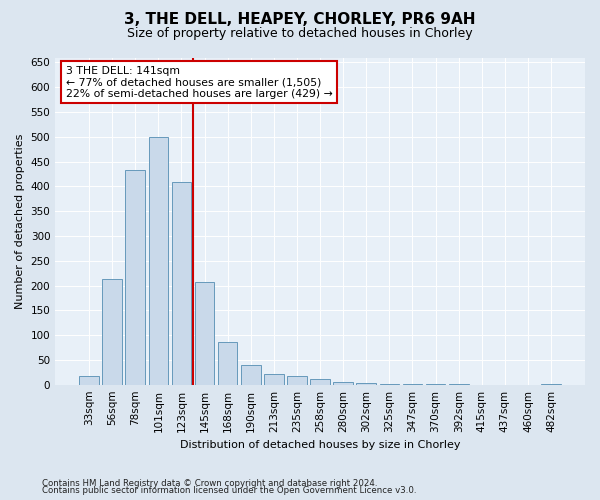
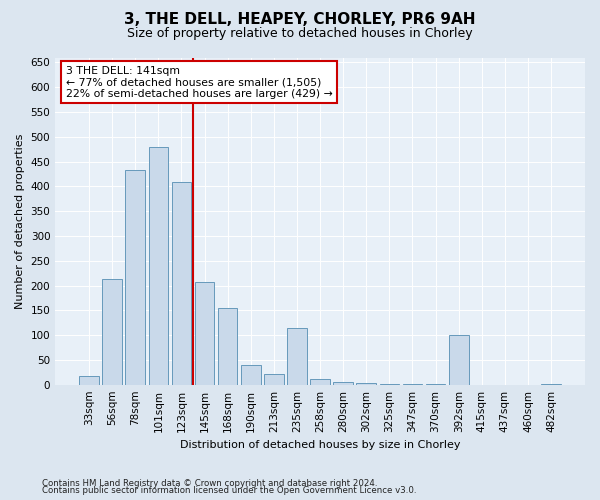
101sqm: 500 -> 480
168sqm: 87 -> 155
235sqm: 17 -> 115
392sqm: 1 -> 100
